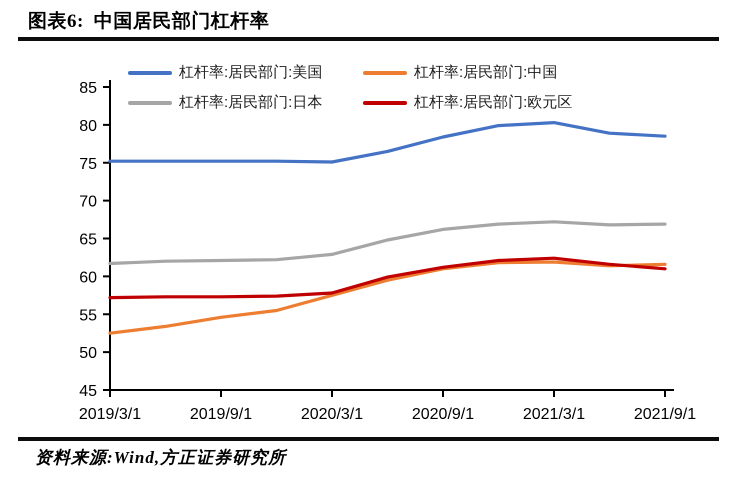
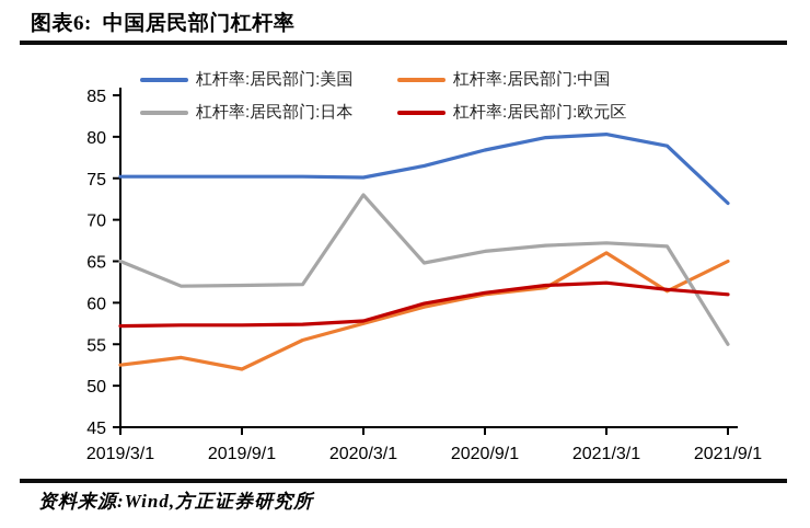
杠杆率:居民部门:日本/2019/3/1: 62 -> 65
杠杆率:居民部门:中国/2019/9/1: 55 -> 52
杠杆率:居民部门:日本/2020/3/1: 63 -> 73
杠杆率:居民部门:中国/2021/3/1: 62 -> 66
杠杆率:居民部门:美国/2021/9/1: 78 -> 72
杠杆率:居民部门:中国/2021/9/1: 62 -> 65
杠杆率:居民部门:日本/2021/9/1: 67 -> 55
